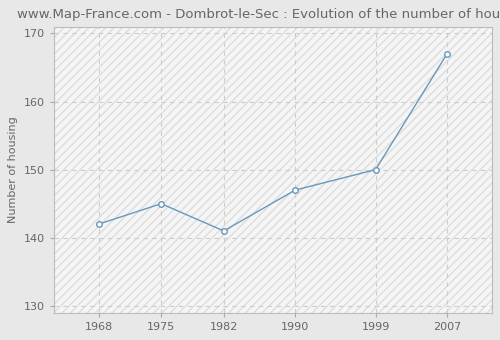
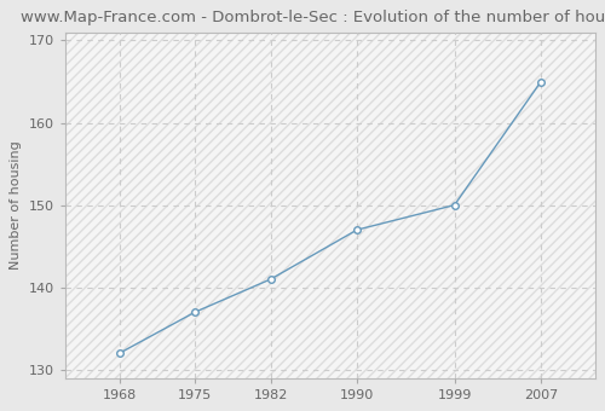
1968: 142 -> 132
1975: 145 -> 137
2007: 167 -> 165
